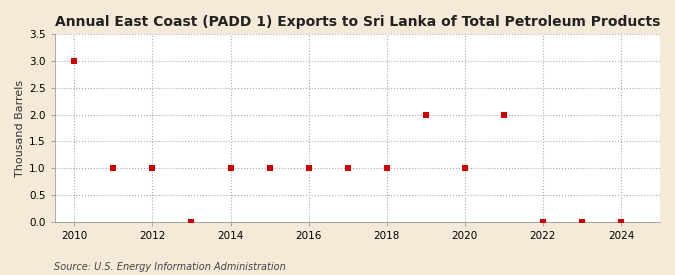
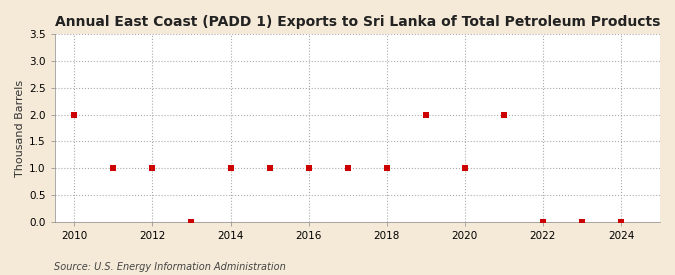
2010: 3 -> 2
